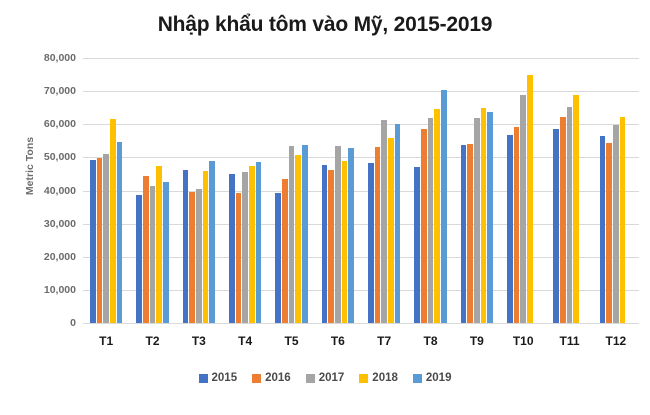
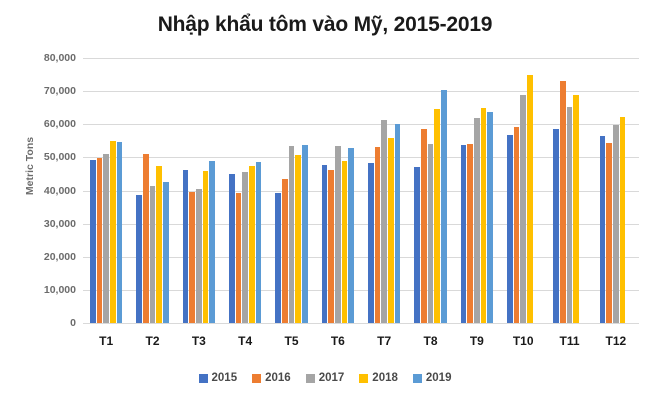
2018/T1: 62000 -> 55000
2016/T2: 44000 -> 51000
2017/T8: 62000 -> 54000
2016/T11: 62000 -> 73000
